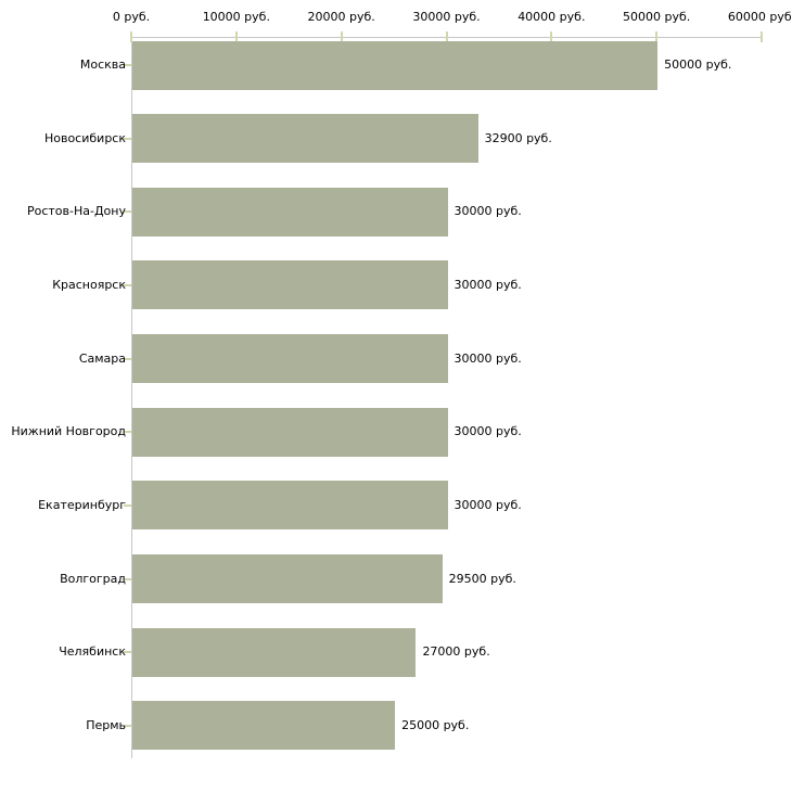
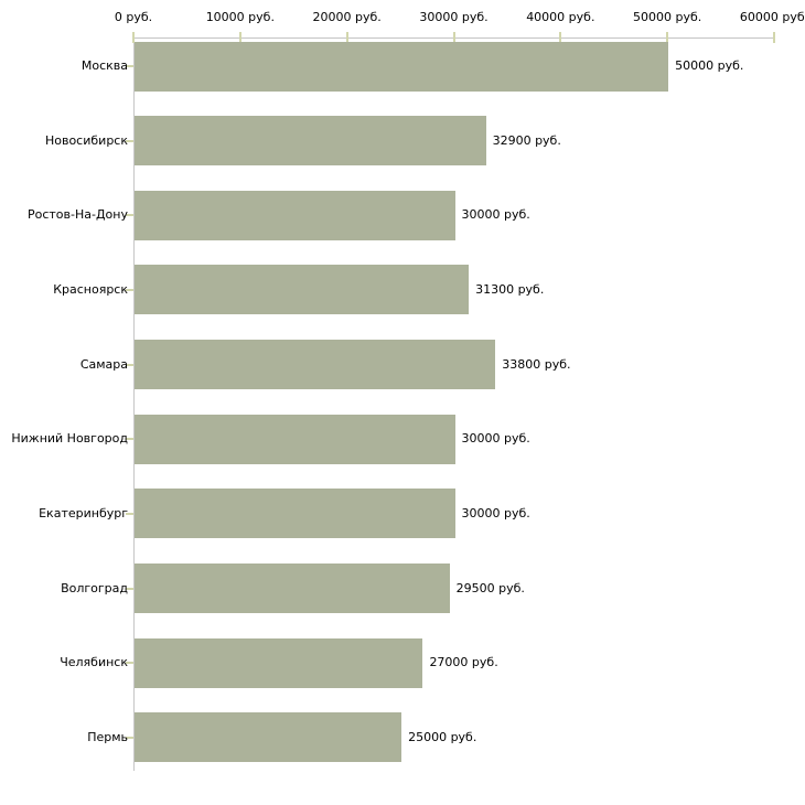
Красноярск: 30000 -> 31300
Самара: 30000 -> 33800
